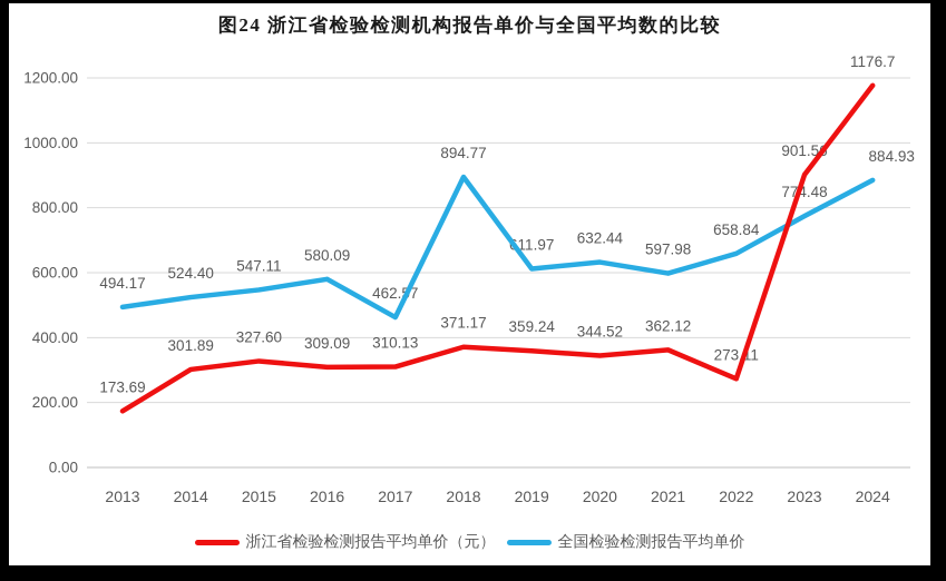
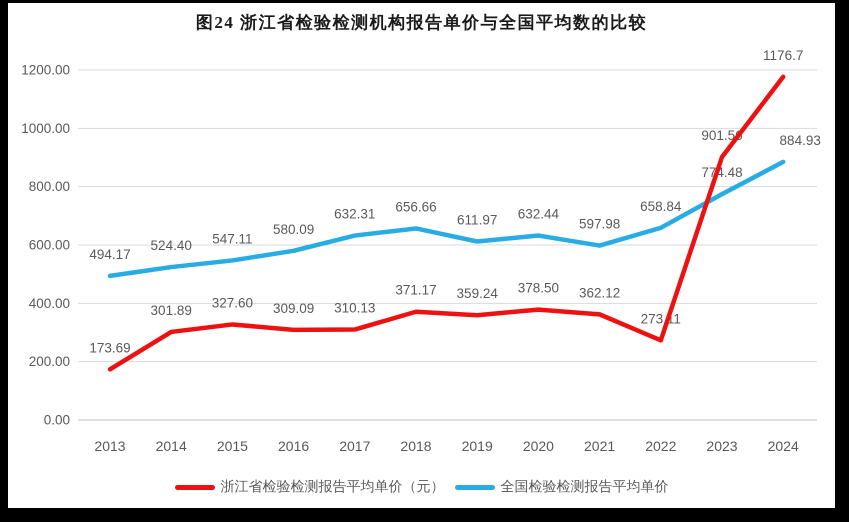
全国检验检测报告平均单价/2017: 462.57 -> 632.31
全国检验检测报告平均单价/2018: 894.77 -> 656.66
浙江省检验检测报告平均单价（元）/2020: 344.52 -> 378.50
